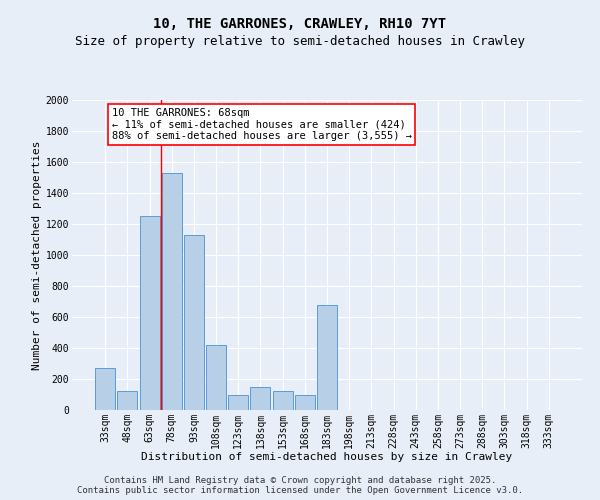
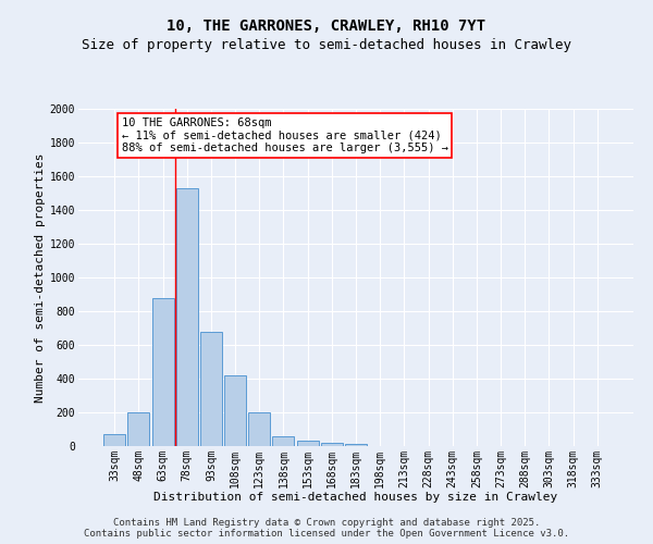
33sqm: 270 -> 70
48sqm: 120 -> 200
63sqm: 1250 -> 880
93sqm: 1130 -> 680
123sqm: 100 -> 200
138sqm: 150 -> 60
153sqm: 120 -> 30
168sqm: 100 -> 20
183sqm: 680 -> 20
